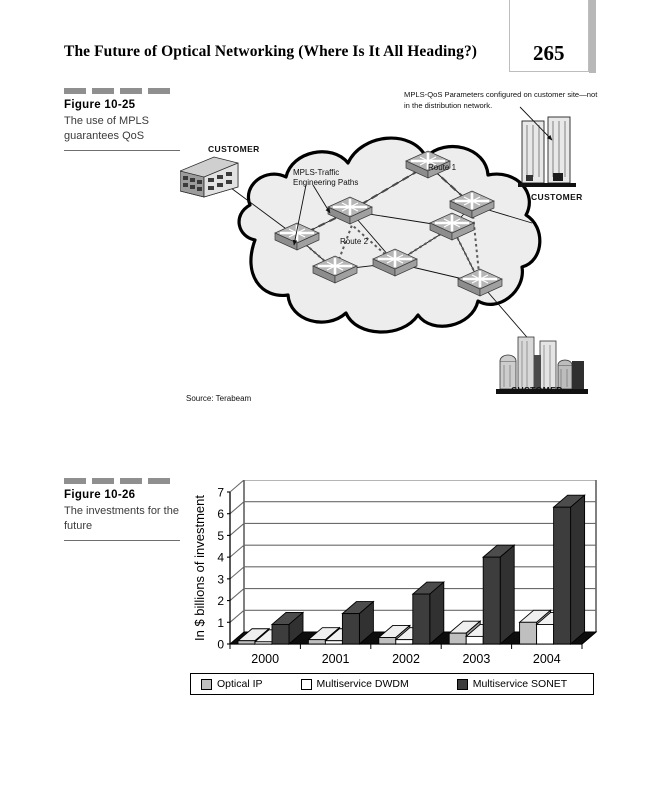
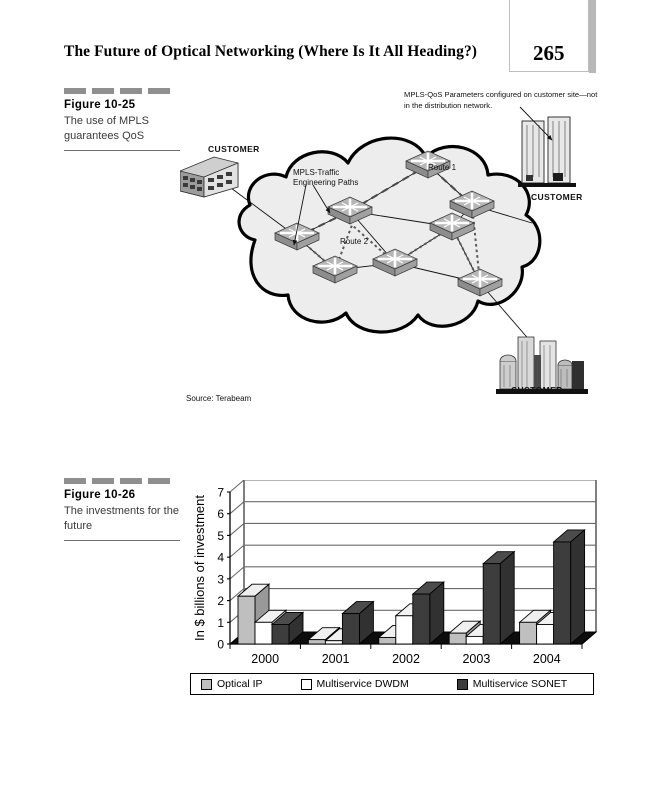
Optical IP/2000: 0.1 -> 2.2
Multiservice DWDM/2000: 0.1 -> 1.0
Multiservice DWDM/2002: 0.2 -> 1.3
Multiservice SONET/2003: 4.0 -> 3.7
Multiservice SONET/2004: 6.3 -> 4.7
